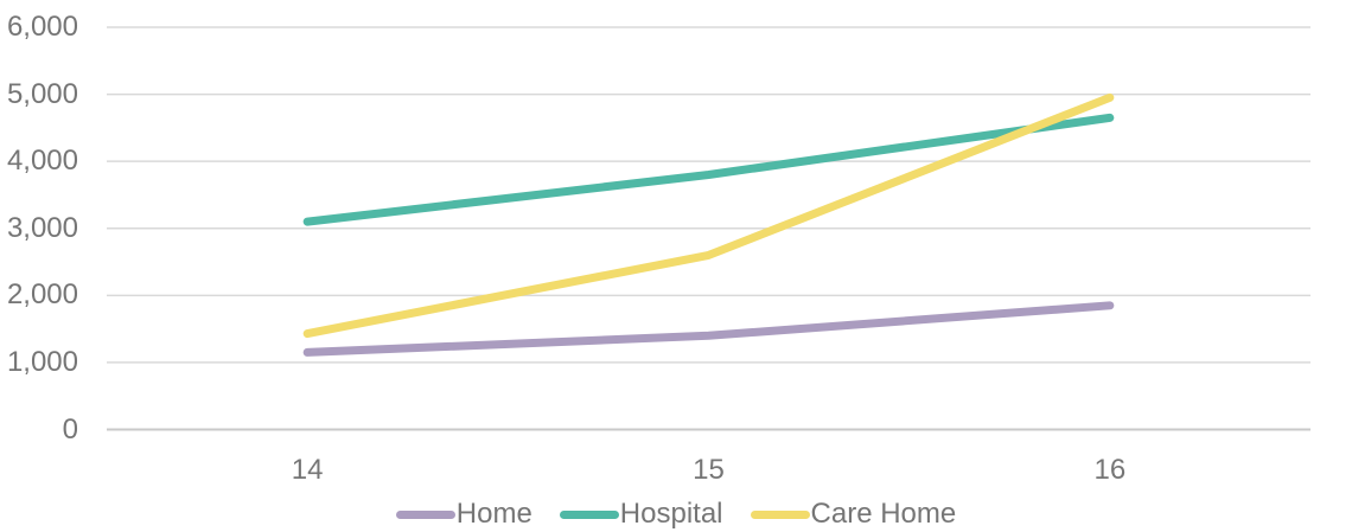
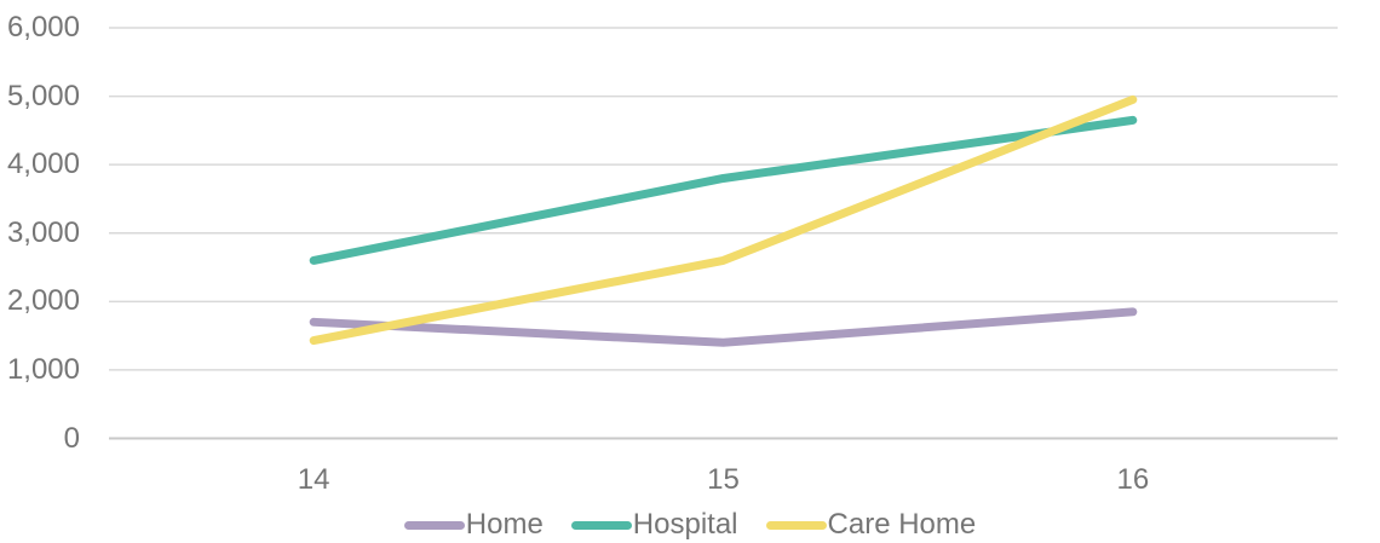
Home/14: 1200 -> 1700
Hospital/14: 3100 -> 2600
